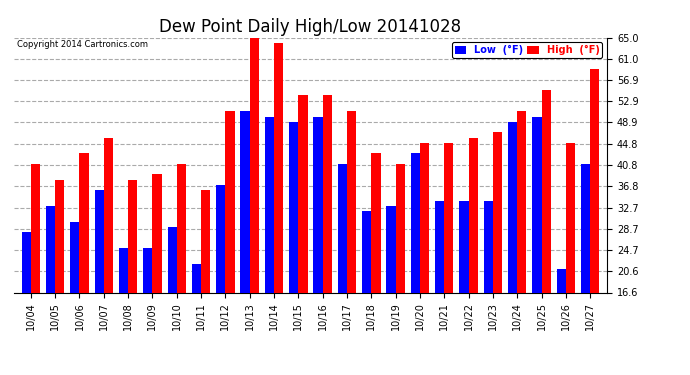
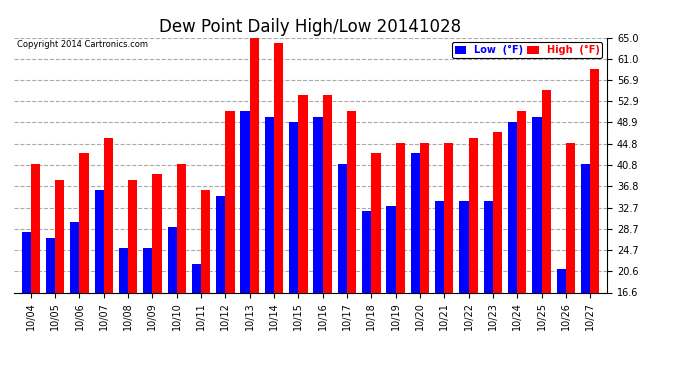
Low (°F)/10/05: 33 -> 27
Low (°F)/10/12: 37 -> 35
High (°F)/10/19: 41 -> 45
